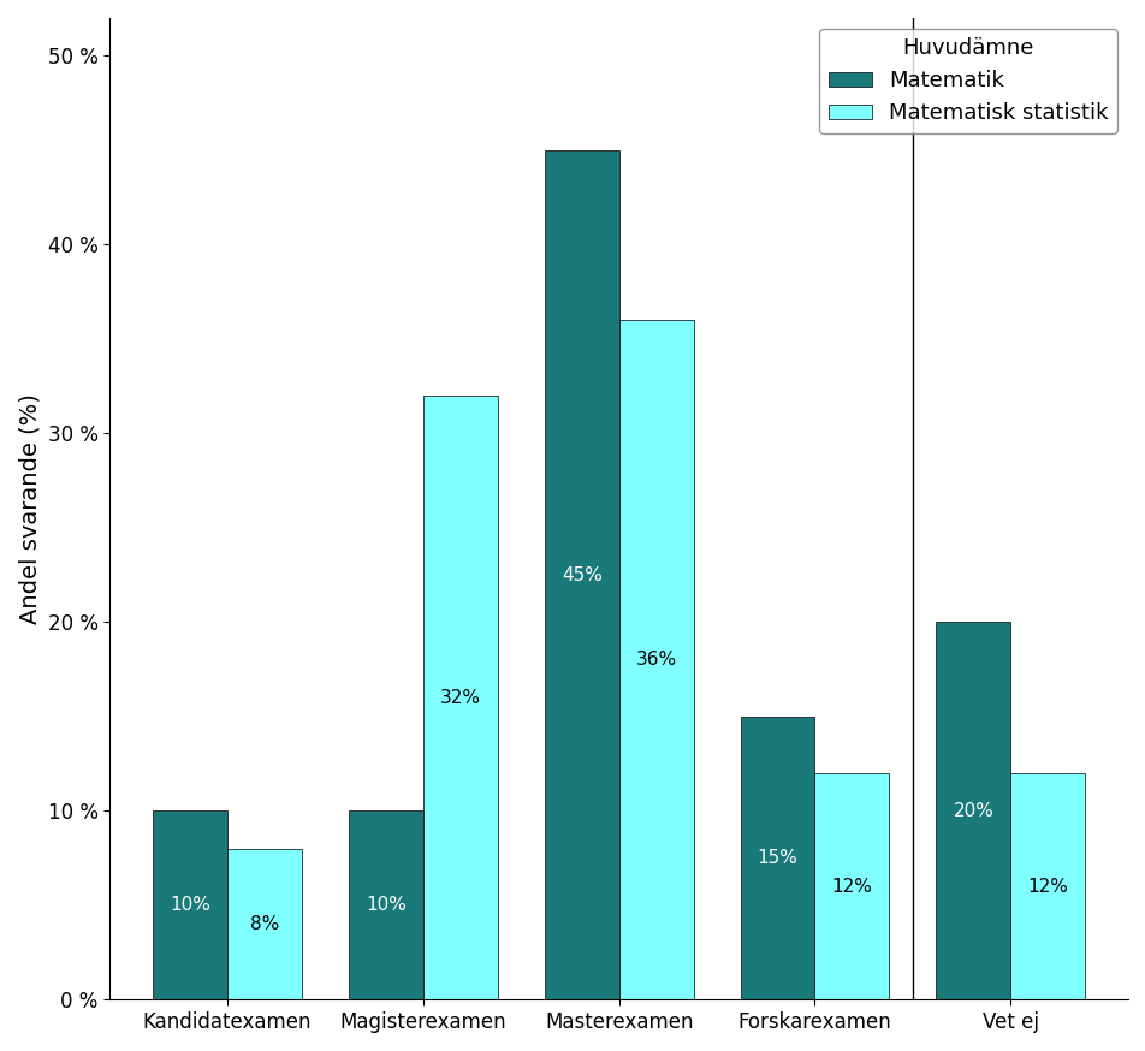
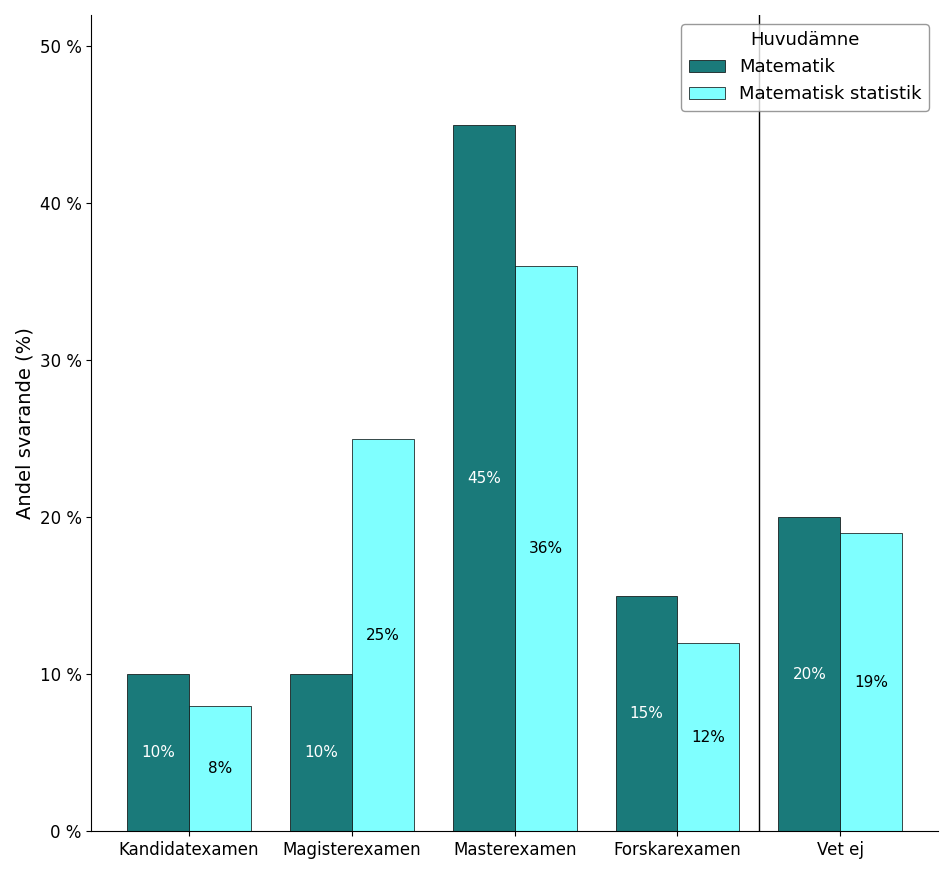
Matematisk statistik/Magisterexamen: 32% -> 25%
Matematisk statistik/Vet ej: 12% -> 19%
